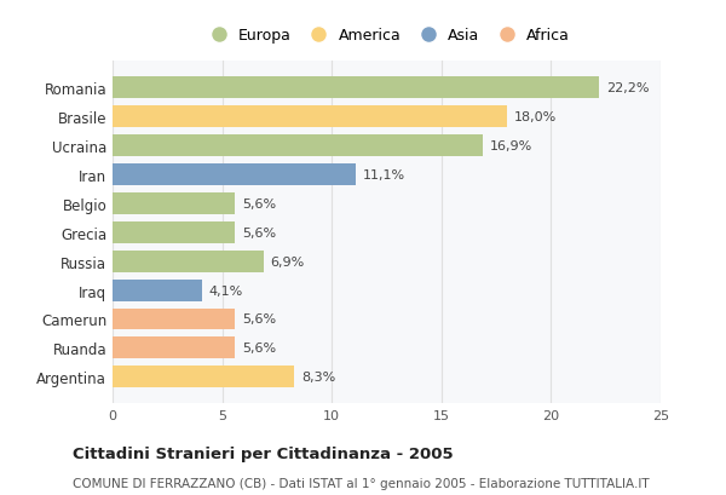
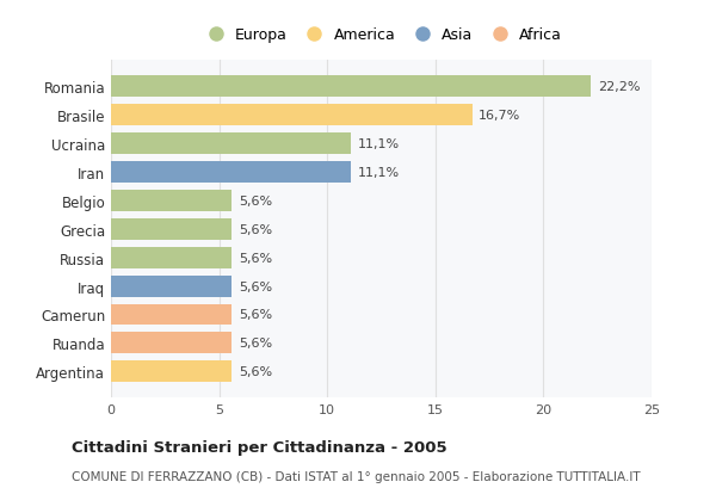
Brasile: 18,0% -> 16,7%
Ucraina: 16,9% -> 11,1%
Russia: 6,9% -> 5,6%
Iraq: 4,1% -> 5,6%
Argentina: 8,3% -> 5,6%
